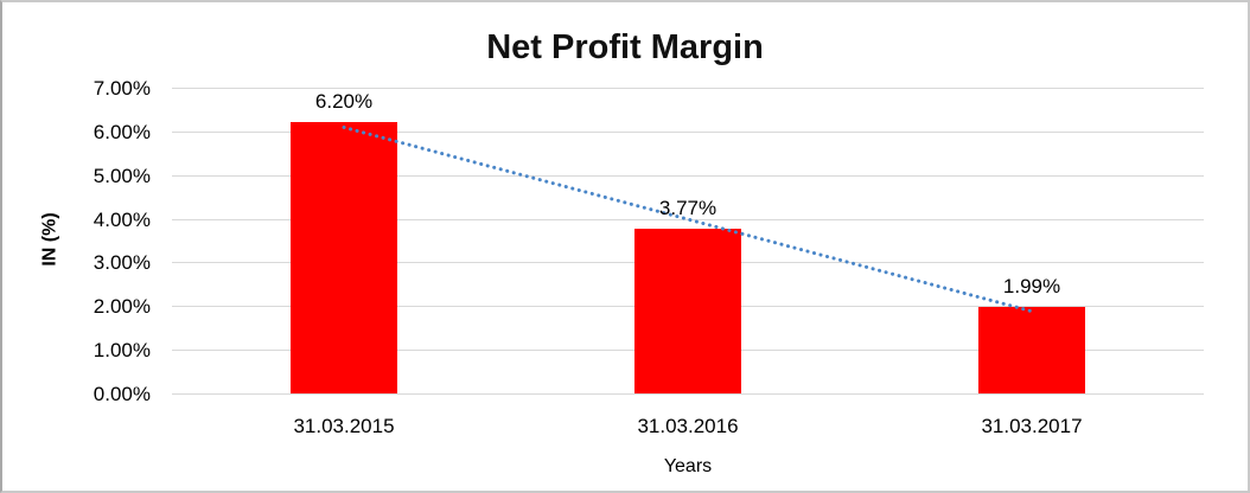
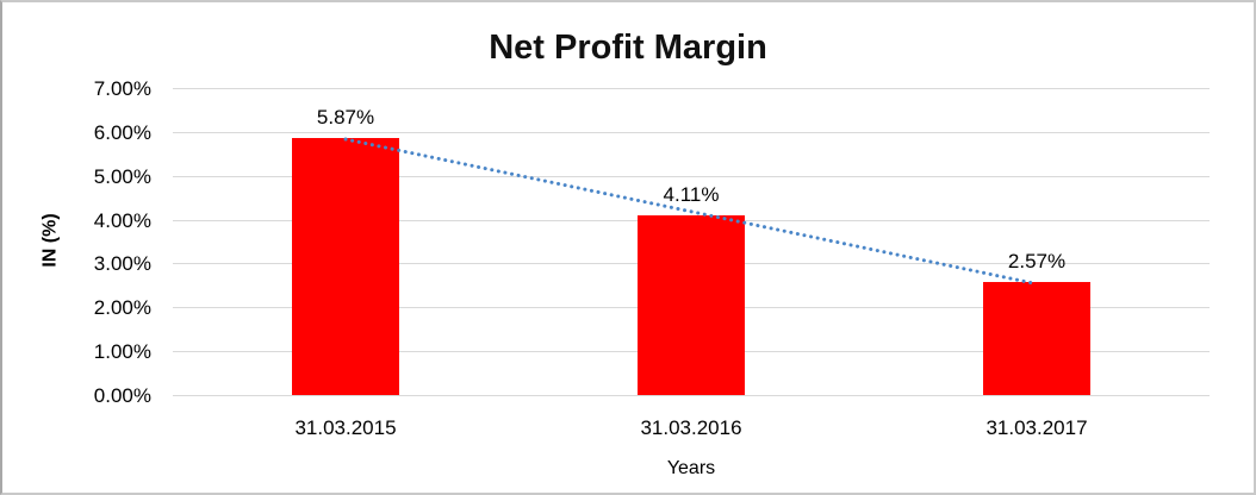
31.03.2015: 6.20% -> 5.87%
31.03.2016: 3.77% -> 4.11%
31.03.2017: 1.99% -> 2.57%
